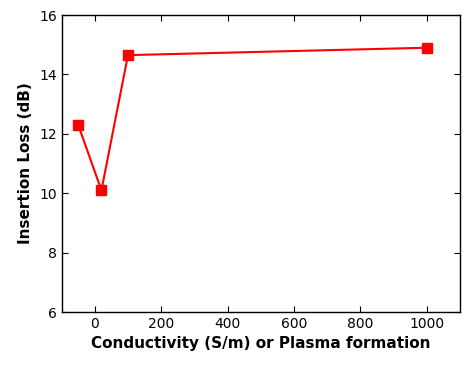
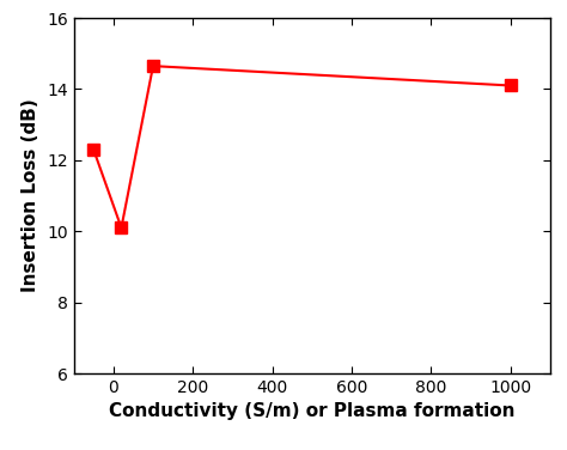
1000: 14.90 -> 14.10
